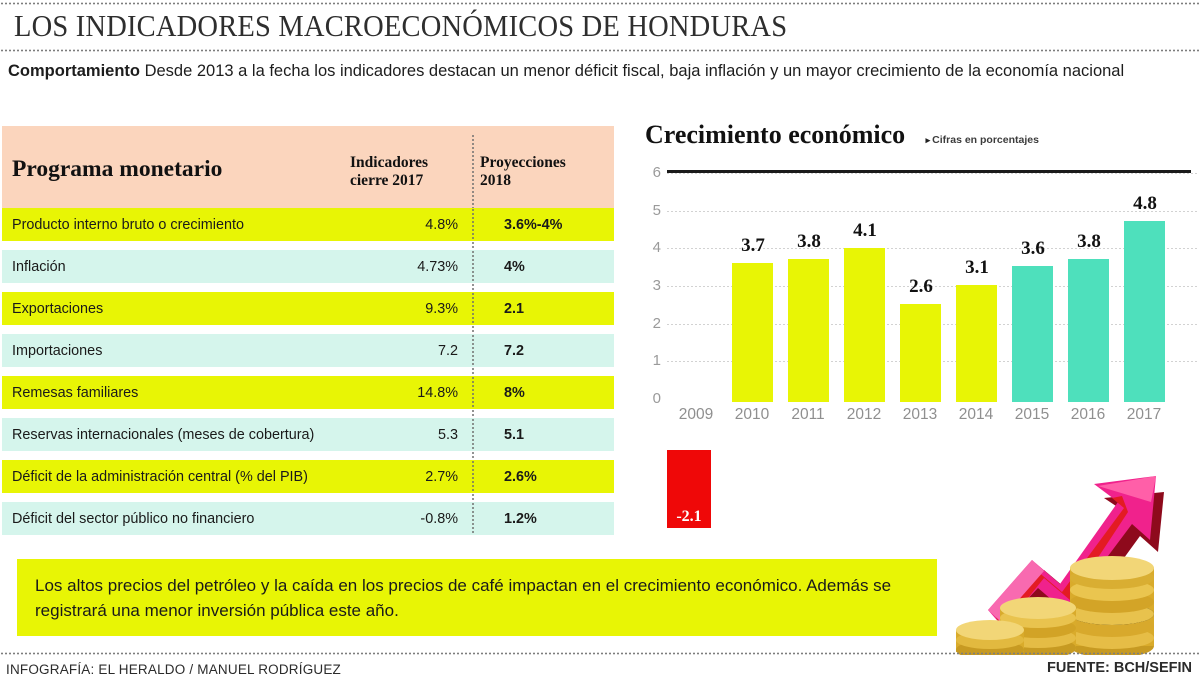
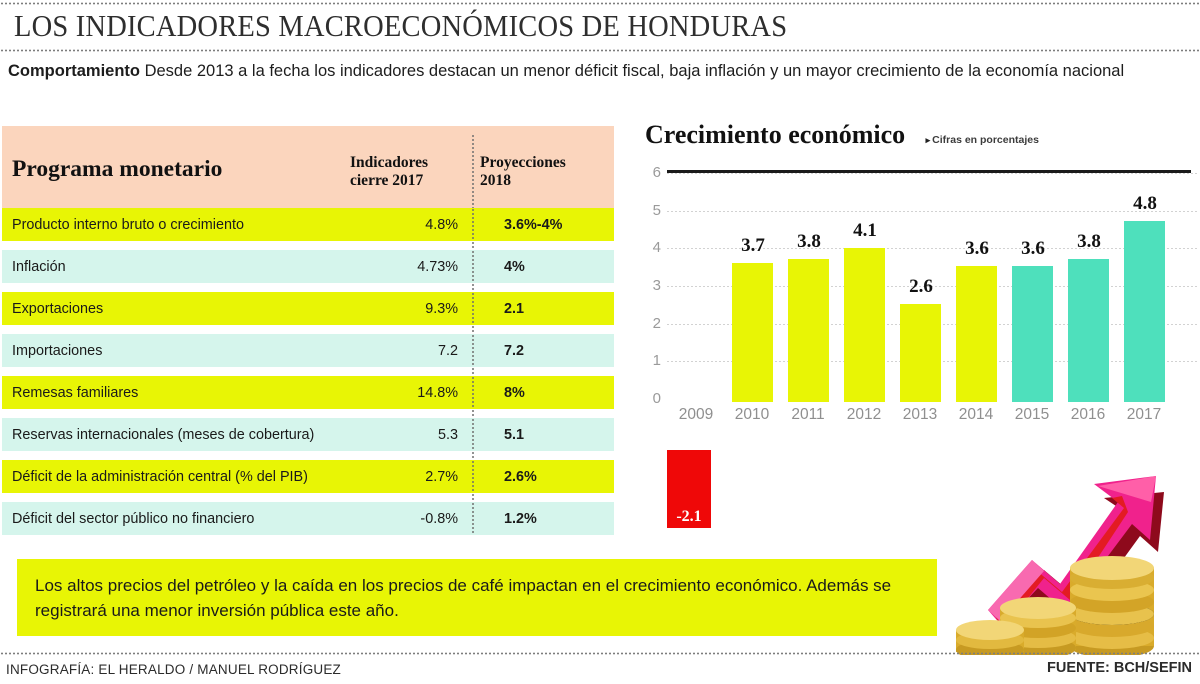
2014: 3.1 -> 3.6
